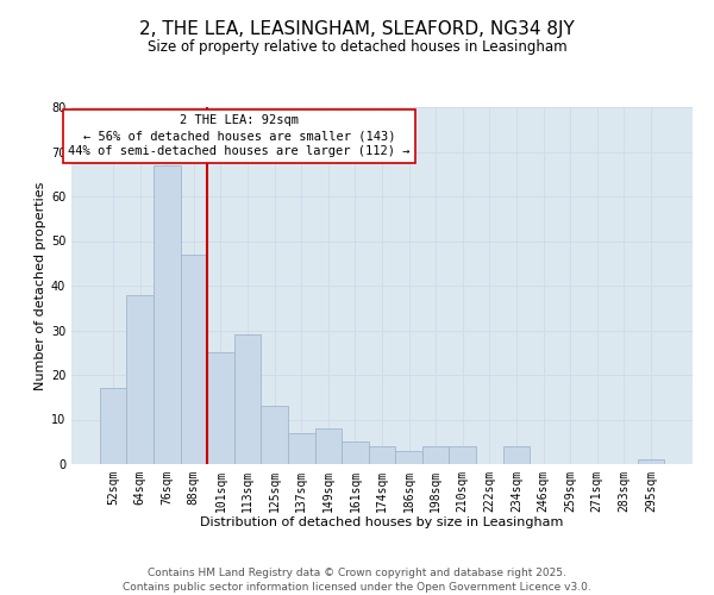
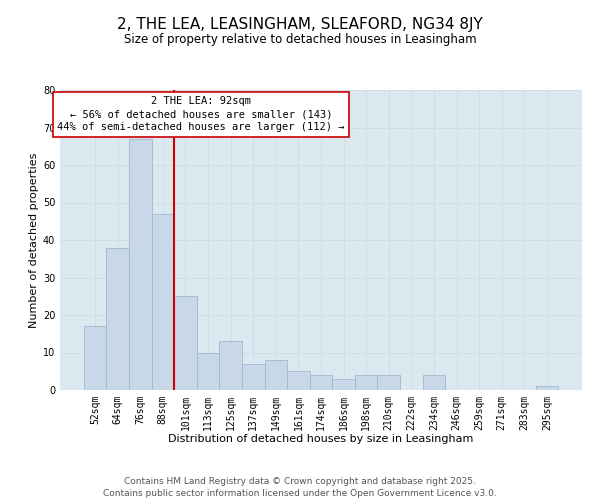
113sqm: 29 -> 10
